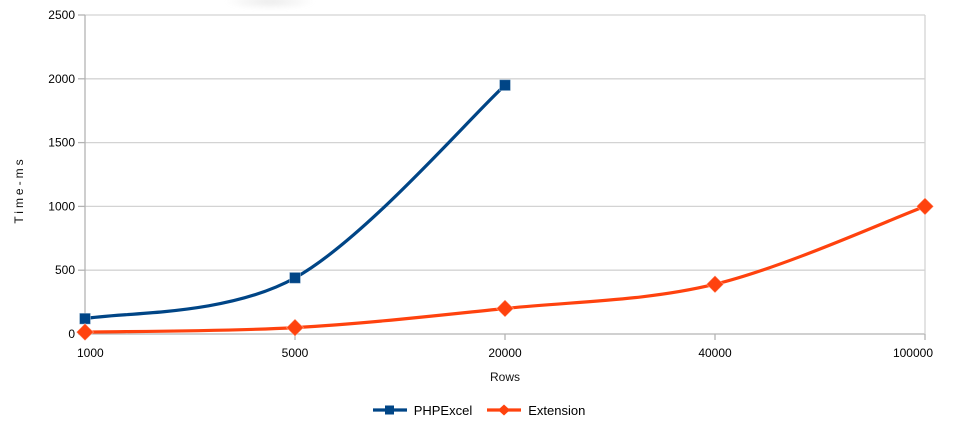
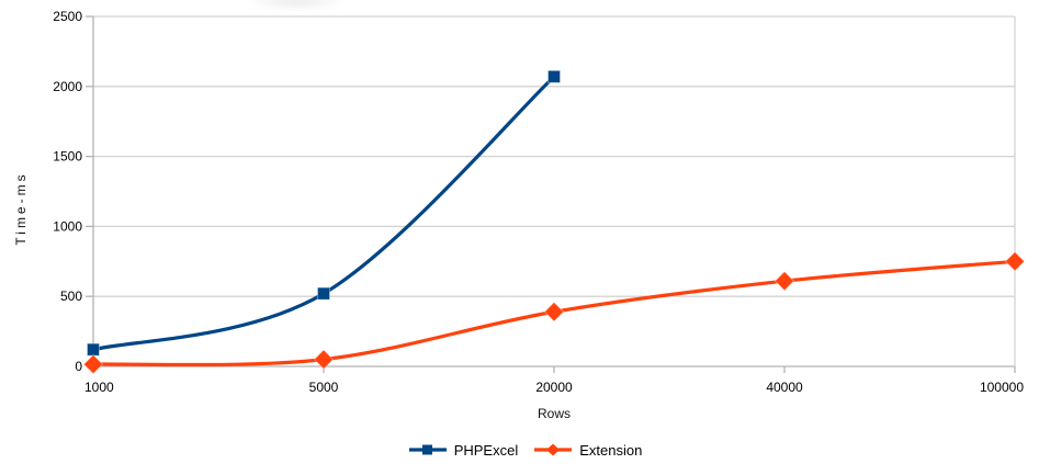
PHPExcel/5000: 440 -> 520
PHPExcel/20000: 1950 -> 2070
Extension/20000: 200 -> 390
Extension/40000: 390 -> 610
Extension/100000: 1000 -> 750
